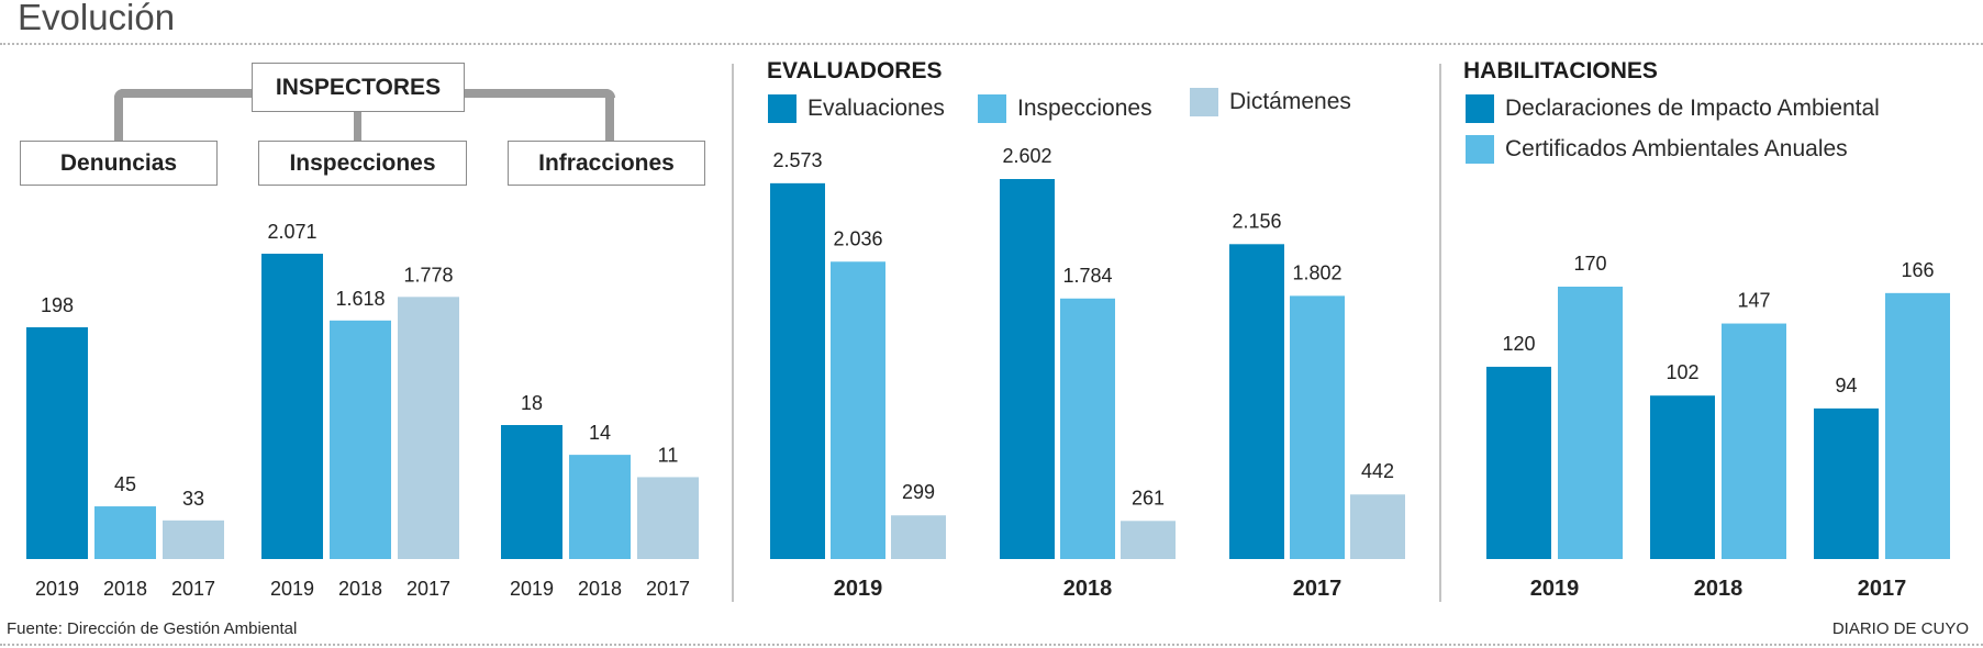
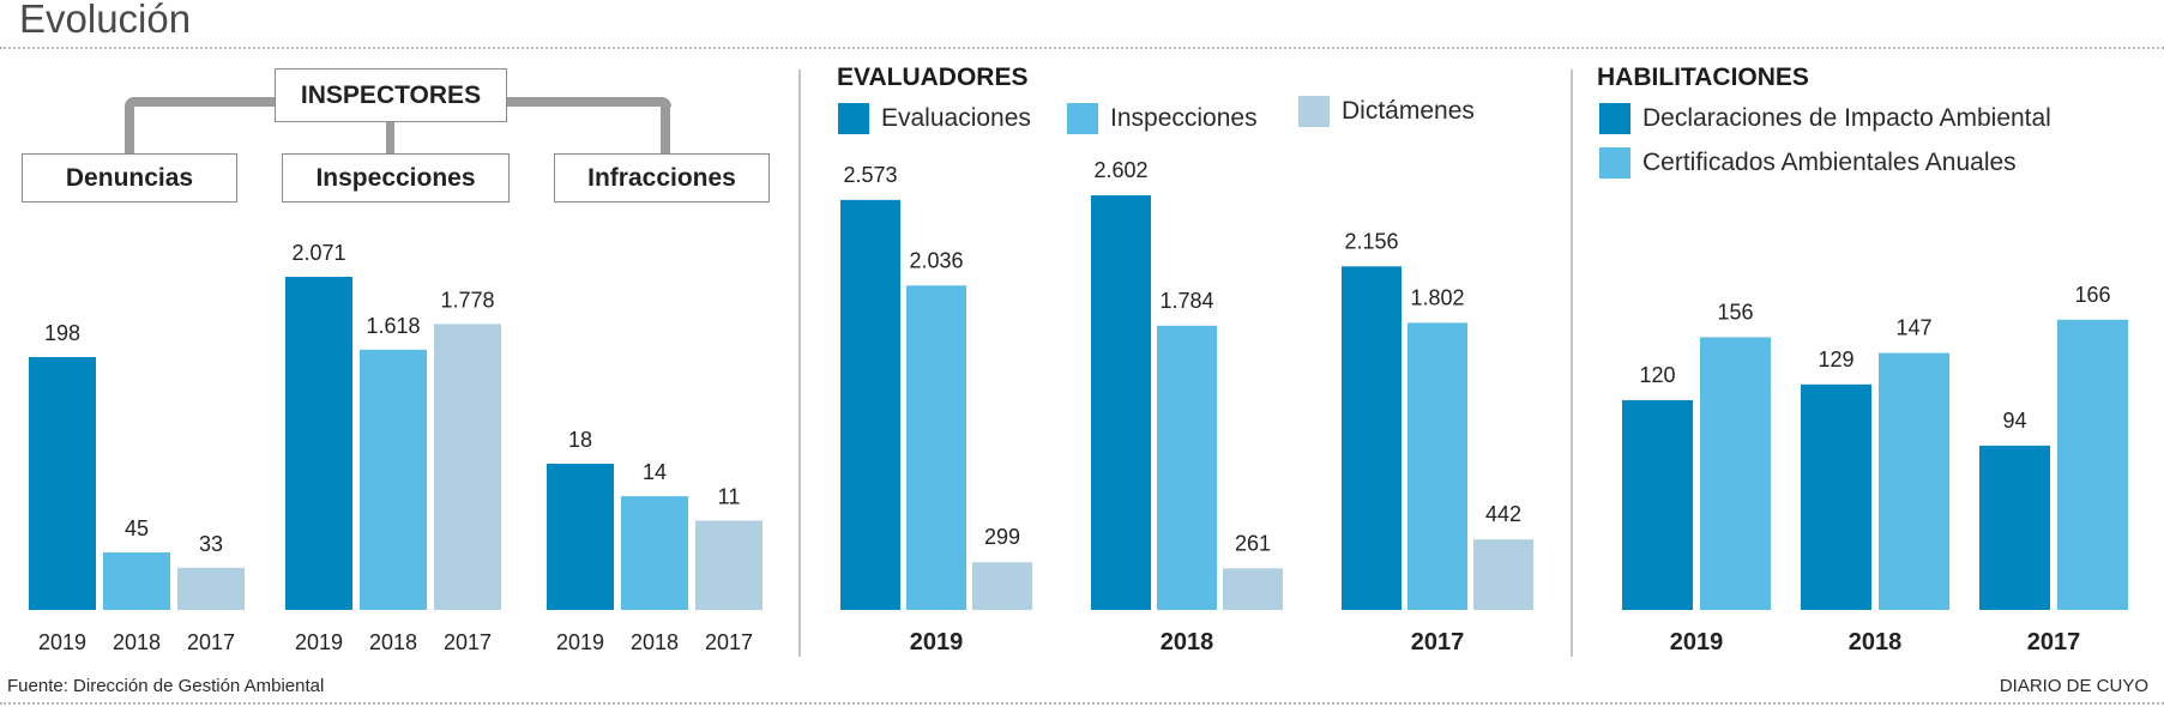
HABILITACIONES/Certificados Ambientales Anuales/2019: 170 -> 156
HABILITACIONES/Declaraciones de Impacto Ambiental/2018: 102 -> 129
